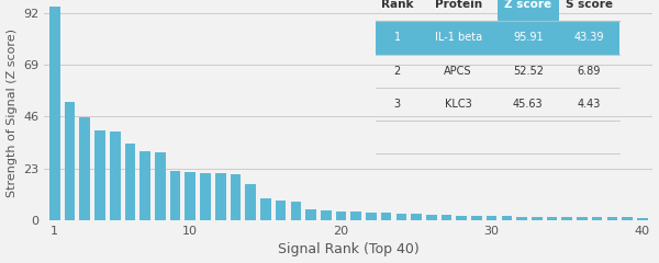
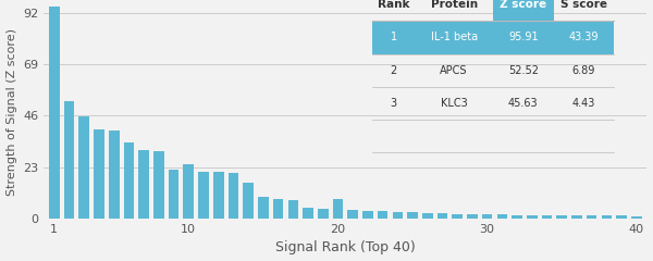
10: 21.5 -> 24.5
20: 4.0 -> 9.0
